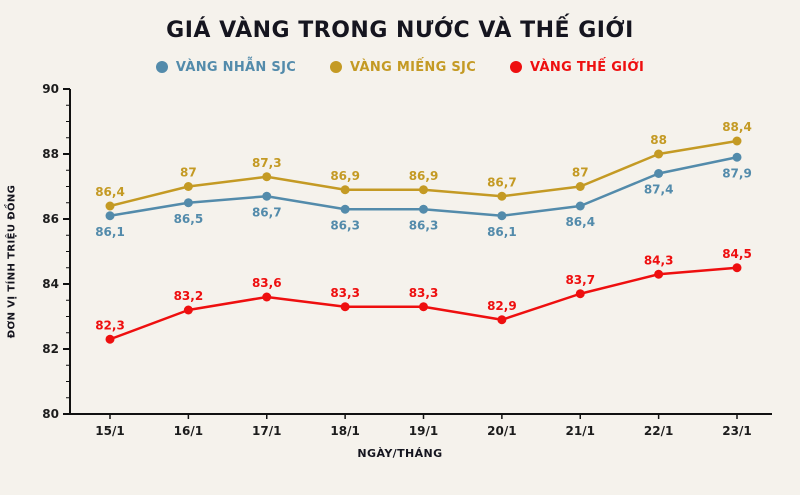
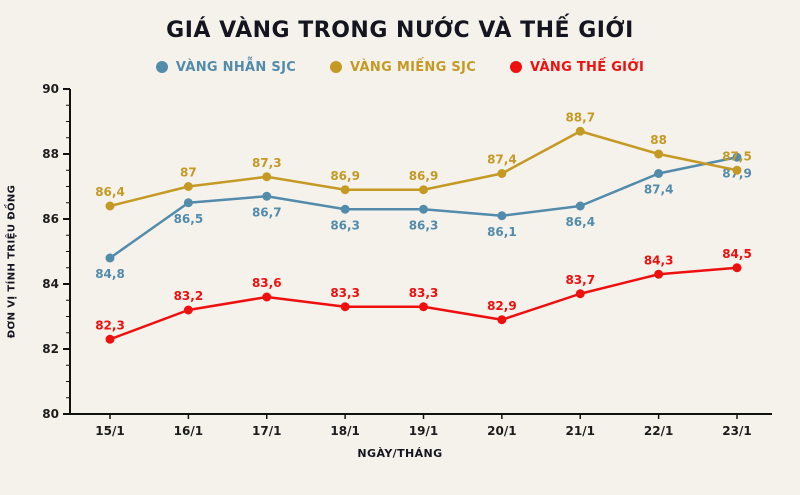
VÀNG NHẪN SJC/15/1: 86,1 -> 84,8
VÀNG MIẾNG SJC/20/1: 86,7 -> 87,4
VÀNG MIẾNG SJC/21/1: 87 -> 88,7
VÀNG MIẾNG SJC/23/1: 88,4 -> 87,5
